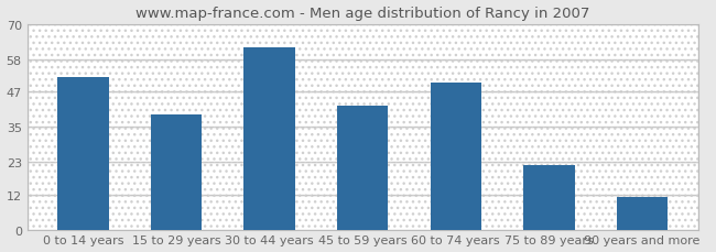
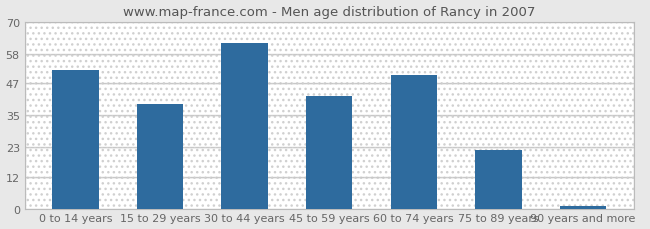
90 years and more: 11 -> 1
